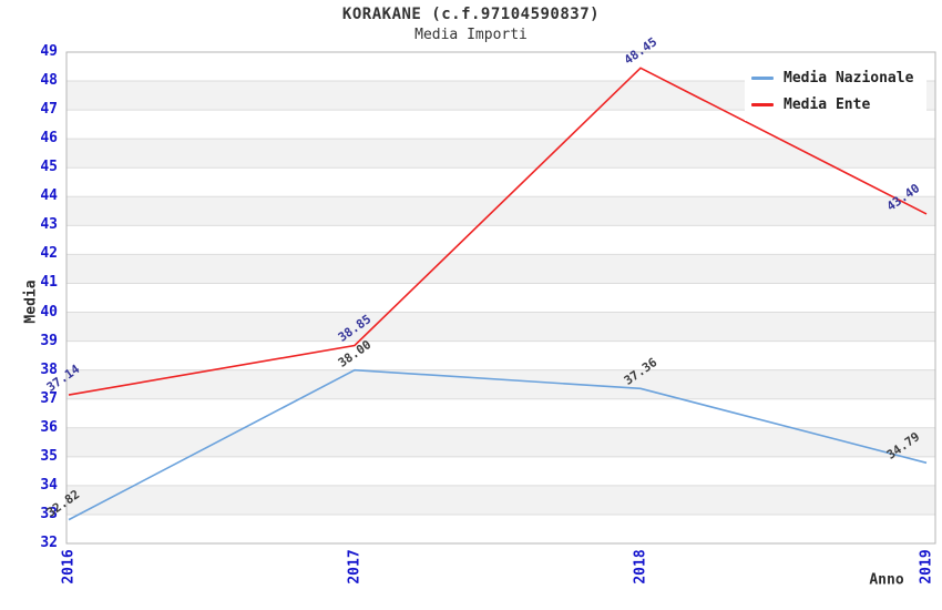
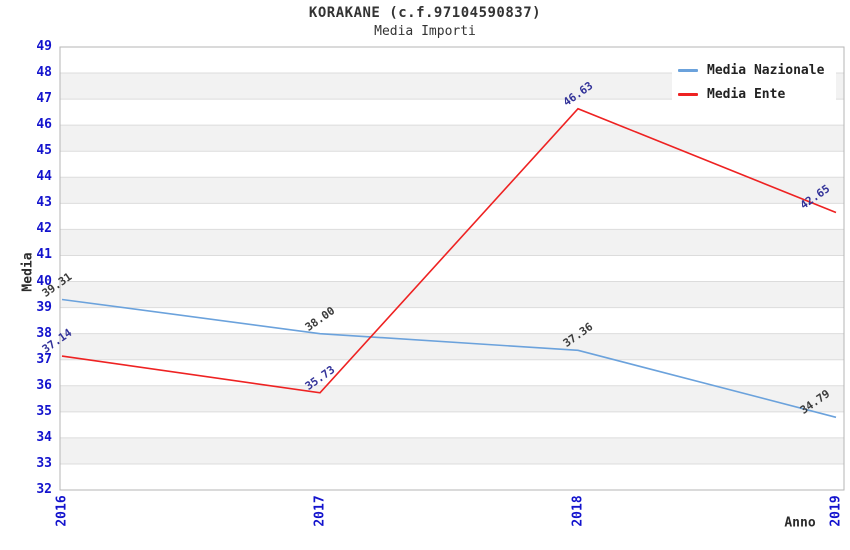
Media Nazionale/2016: 32.82 -> 39.31
Media Ente/2017: 38.85 -> 35.73
Media Ente/2018: 48.45 -> 46.63
Media Ente/2019: 43.40 -> 42.65
